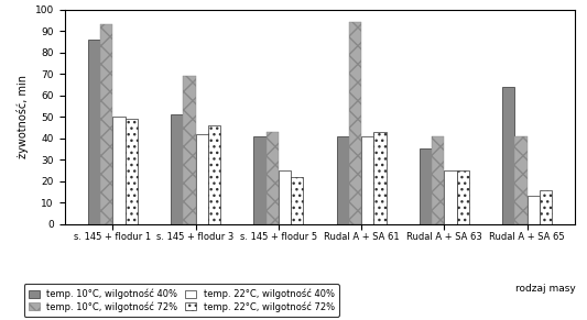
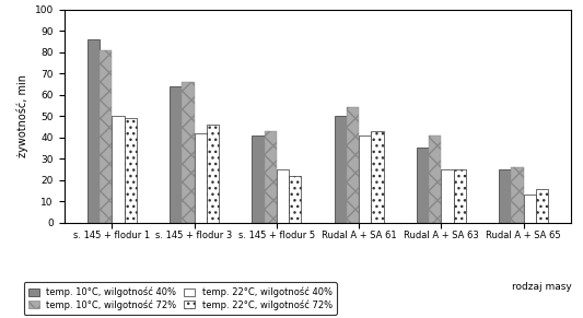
temp. 10°C, wilgotność 72%/s. 145 + flodur 1: 93 -> 81
temp. 10°C, wilgotność 40%/s. 145 + flodur 3: 51 -> 64
temp. 10°C, wilgotność 72%/s. 145 + flodur 3: 69 -> 66
temp. 10°C, wilgotność 40%/Rudal A + SA 61: 41 -> 50
temp. 10°C, wilgotność 72%/Rudal A + SA 61: 94 -> 54
temp. 10°C, wilgotność 40%/Rudal A + SA 65: 64 -> 25
temp. 10°C, wilgotność 72%/Rudal A + SA 65: 41 -> 26
